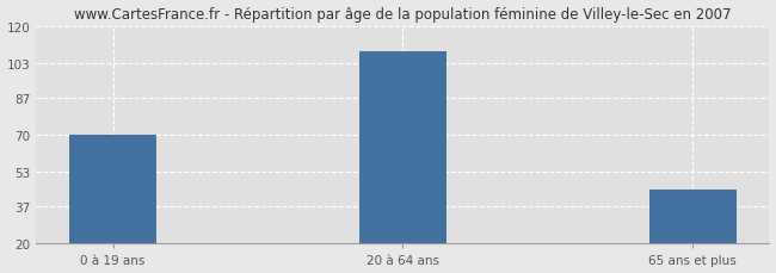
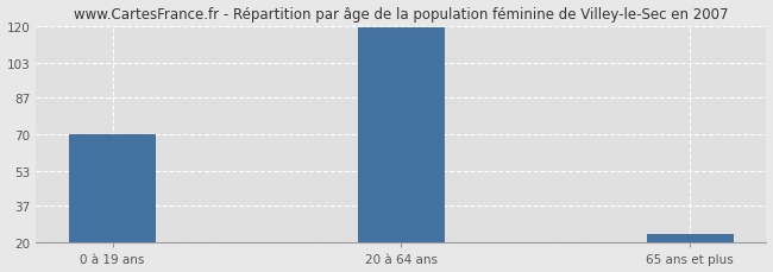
20 à 64 ans: 108 -> 119
65 ans et plus: 45 -> 24
